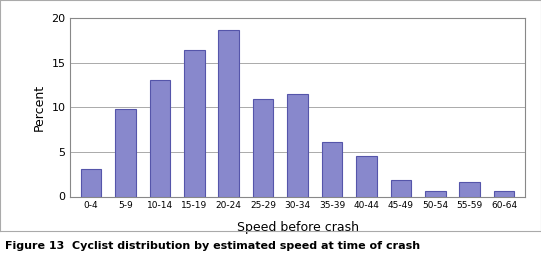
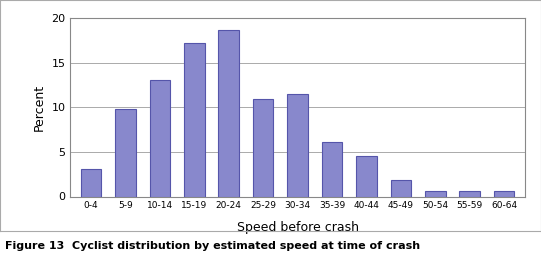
15-19: 16.4 -> 17.2
55-59: 1.6 -> 0.6
